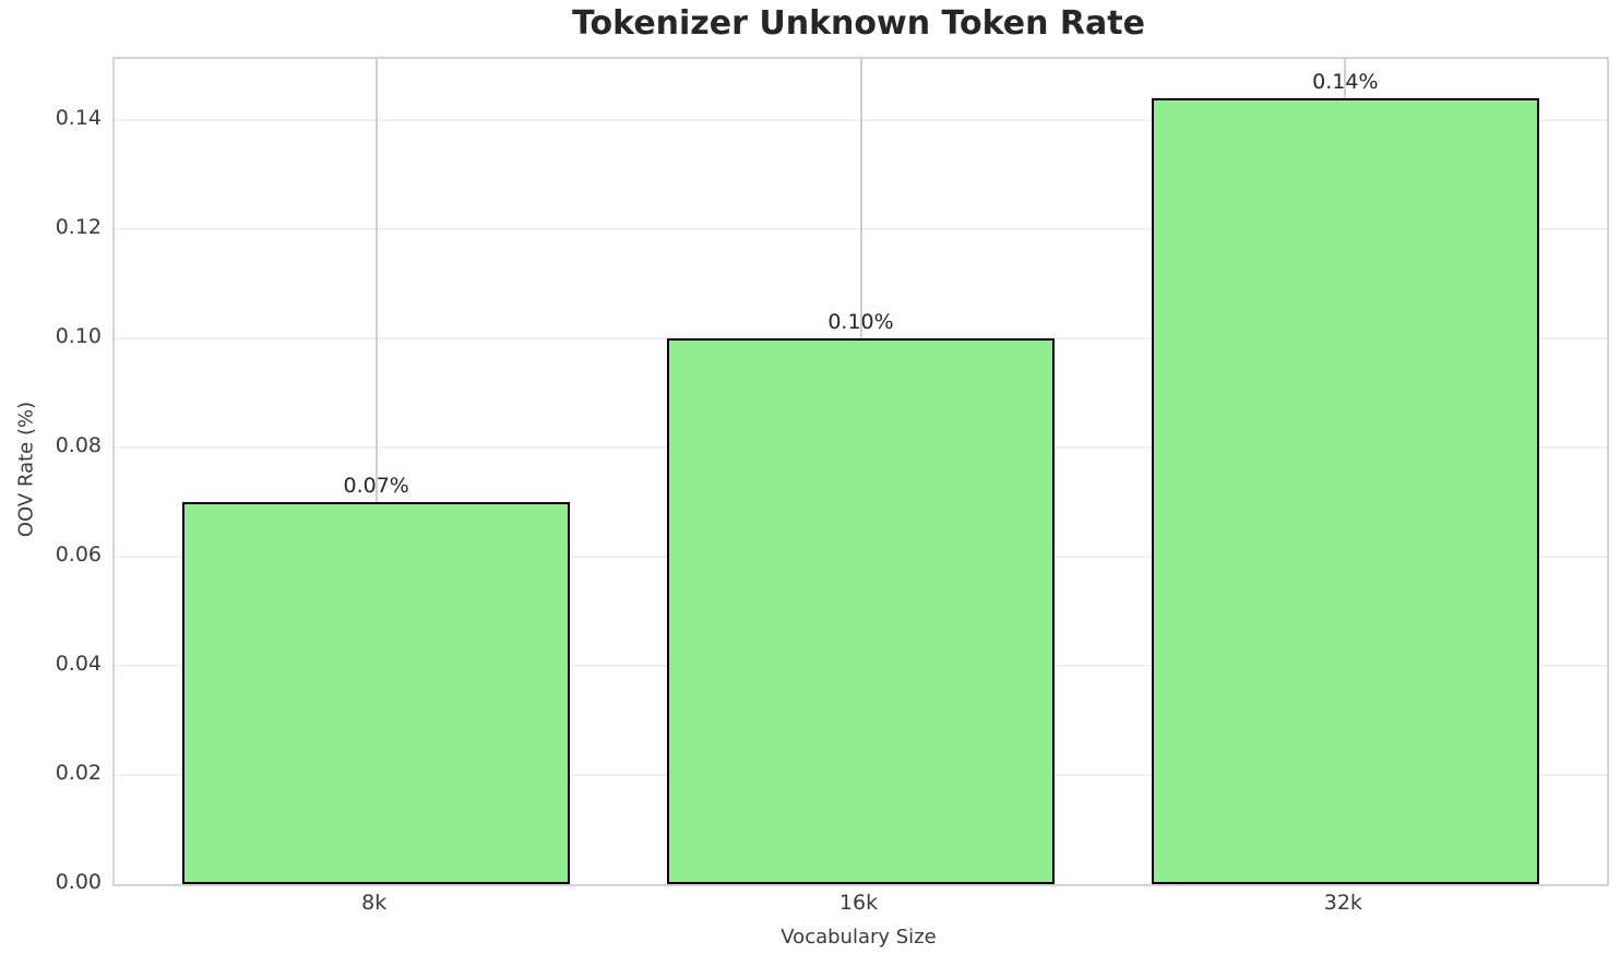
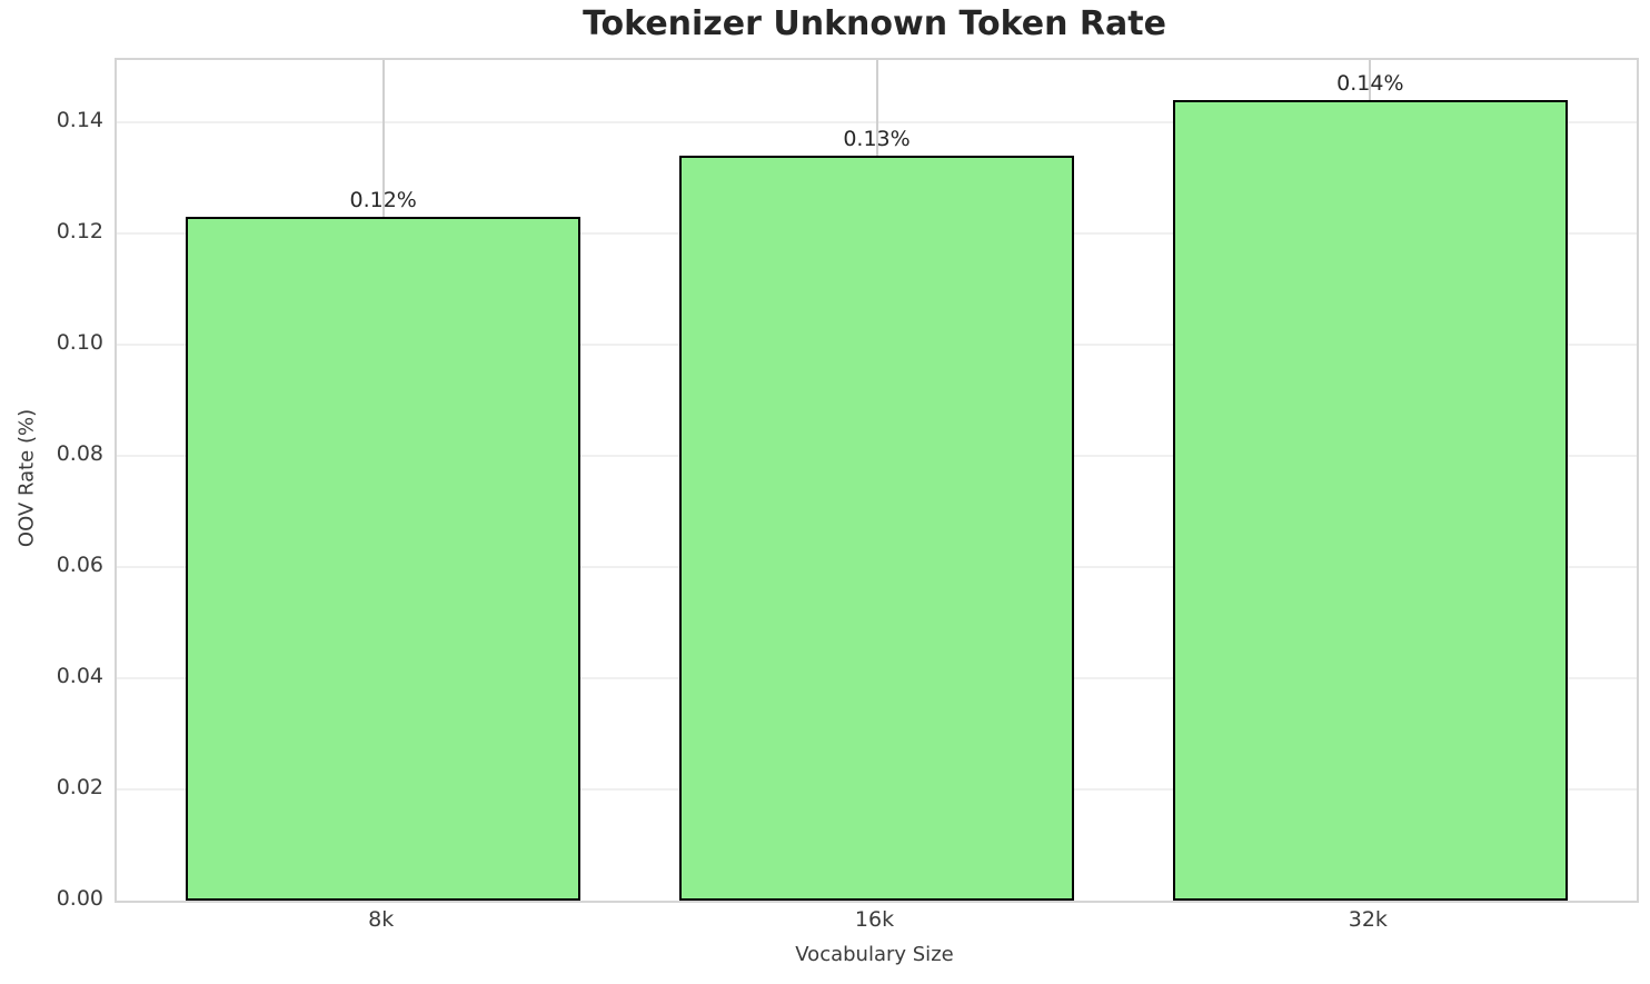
8k: 0.07% -> 0.12%
16k: 0.10% -> 0.13%
